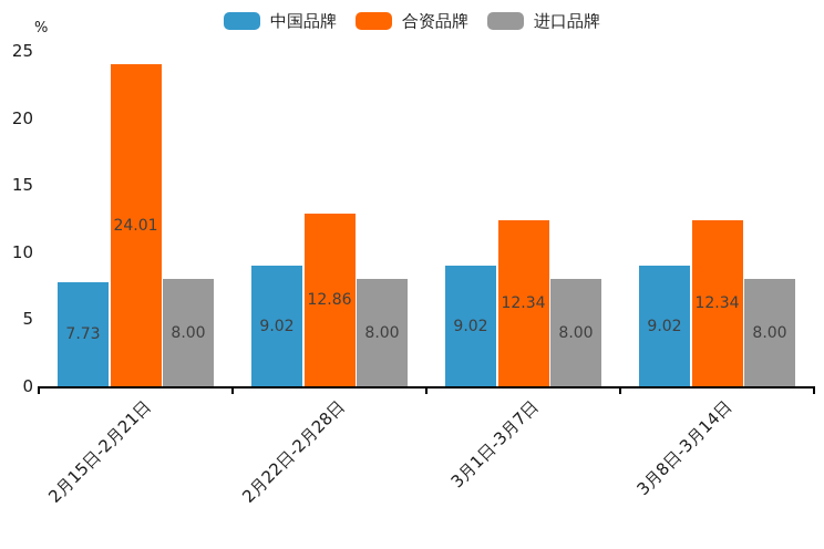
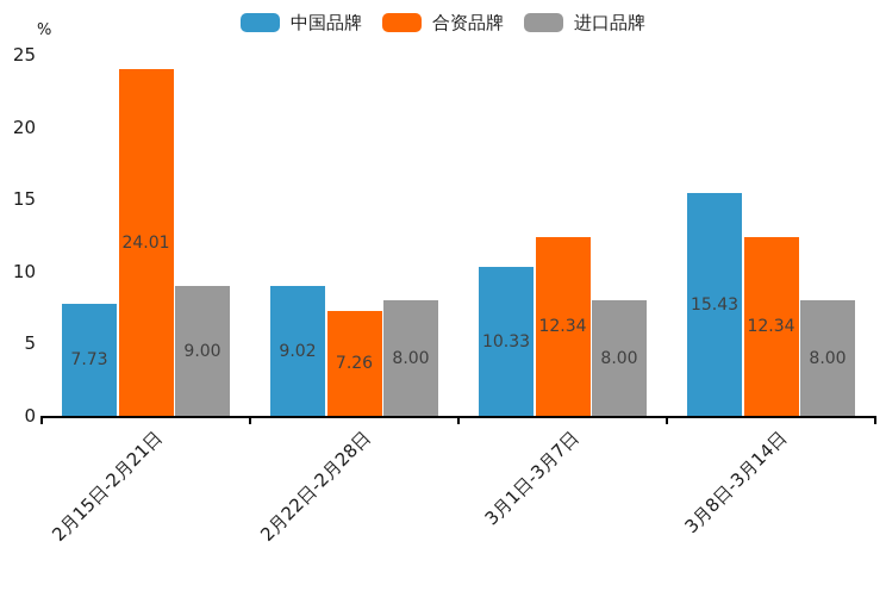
进口品牌/2月15日-2月21日: 8.00 -> 9.00
合资品牌/2月22日-2月28日: 12.86 -> 7.26
中国品牌/3月1日-3月7日: 9.02 -> 10.33
中国品牌/3月8日-3月14日: 9.02 -> 15.43
